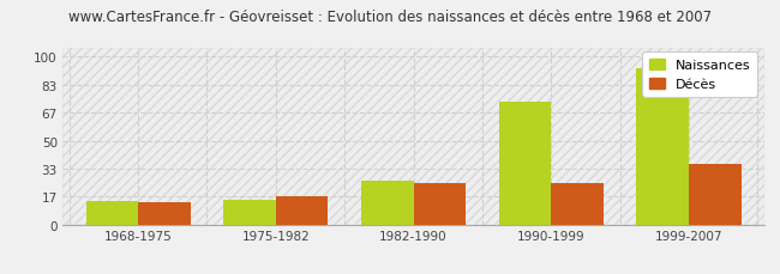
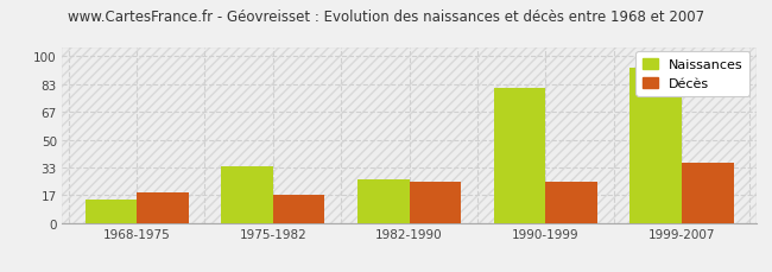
Décès/1968-1975: 13 -> 18
Naissances/1975-1982: 15 -> 34
Naissances/1990-1999: 73 -> 81
